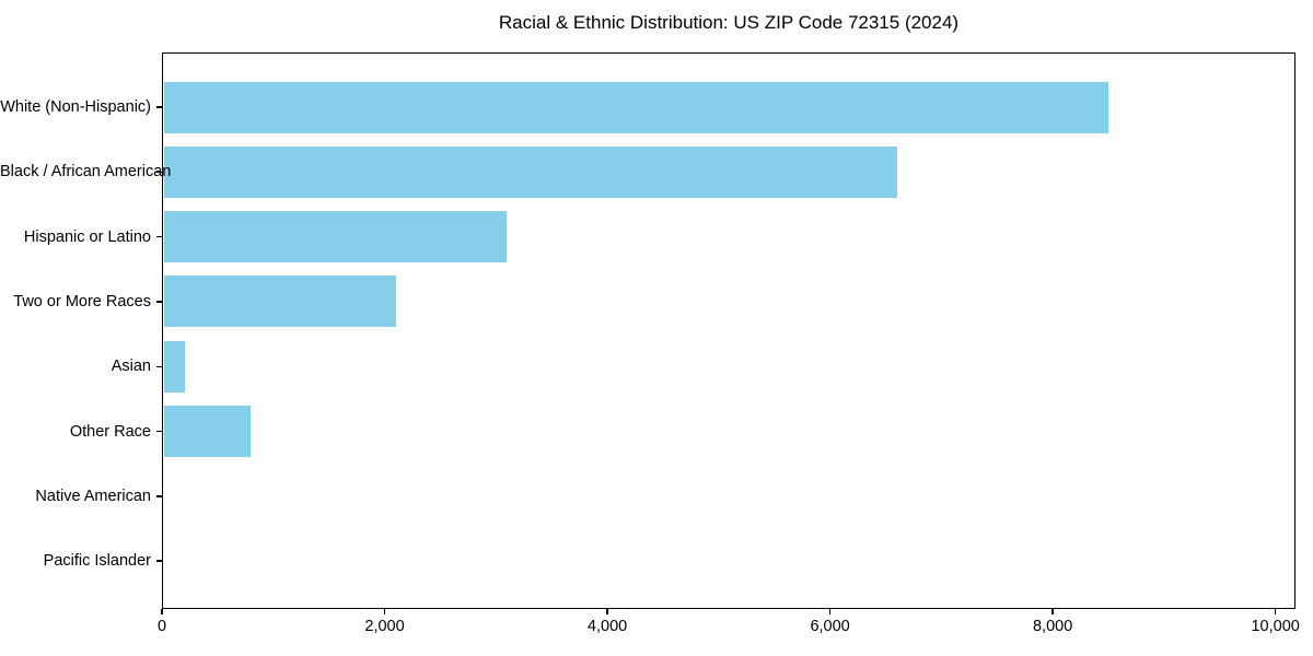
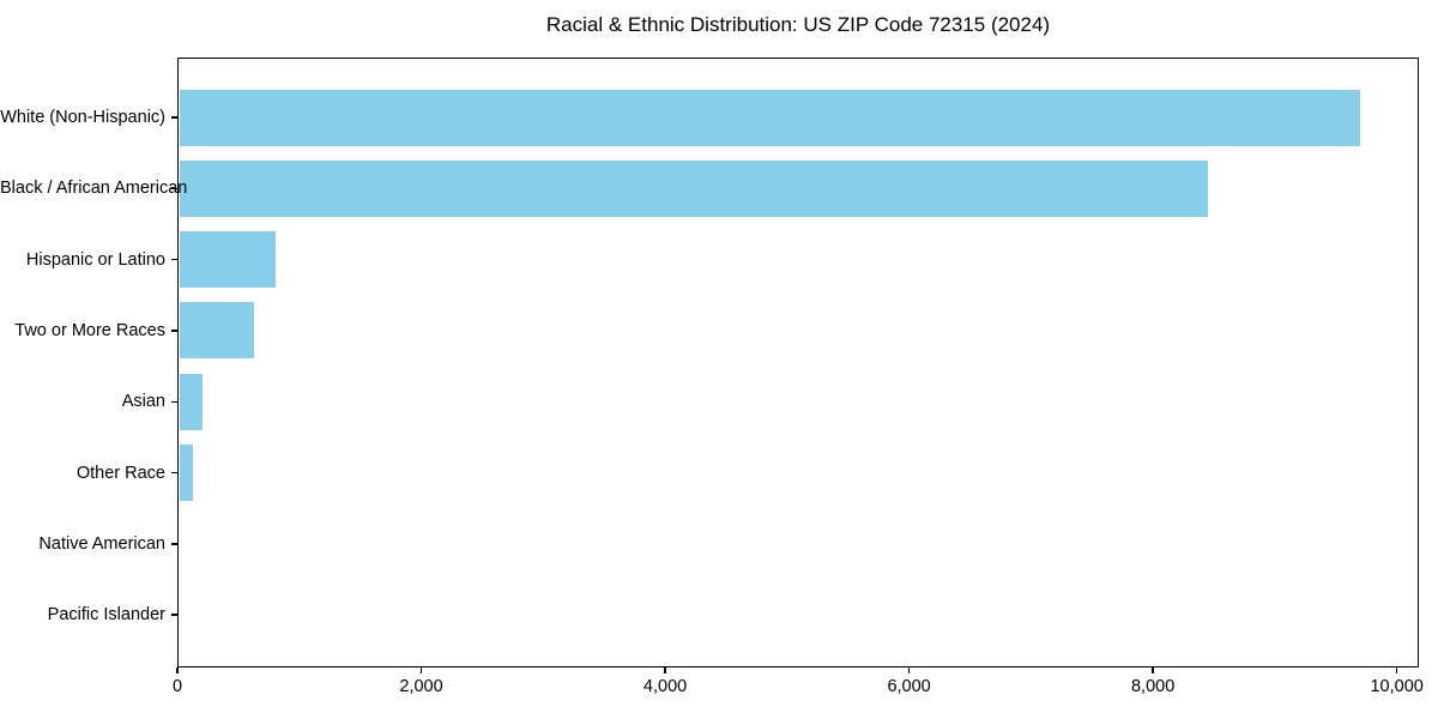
White (Non-Hispanic): 8500 -> 9700
Black / African American: 6600 -> 8400
Hispanic or Latino: 3100 -> 800
Two or More Races: 2100 -> 600
Other Race: 800 -> 100
